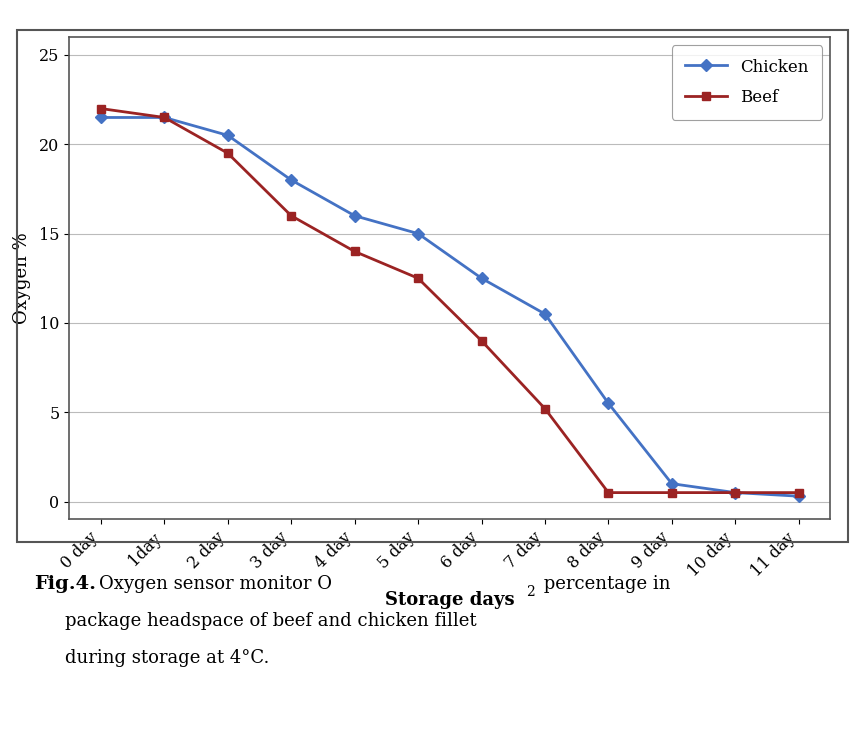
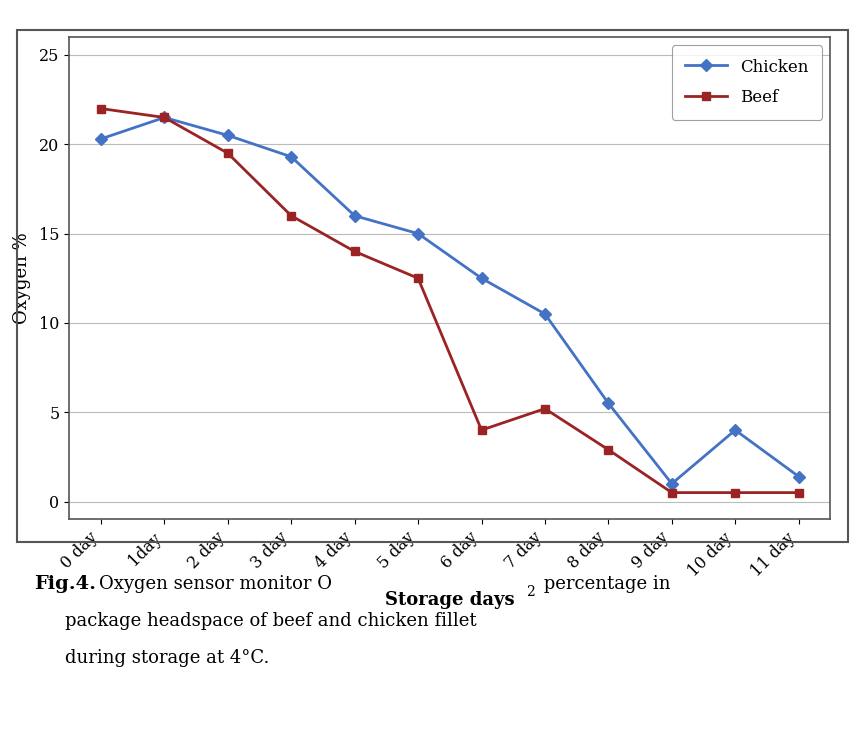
Chicken/0 day: 21.5 -> 20.3
Chicken/3 day: 18.0 -> 19.3
Beef/6 day: 9.0 -> 4.0
Beef/8 day: 0.5 -> 2.9
Chicken/10 day: 0.5 -> 4.0
Chicken/11 day: 0.3 -> 1.4
